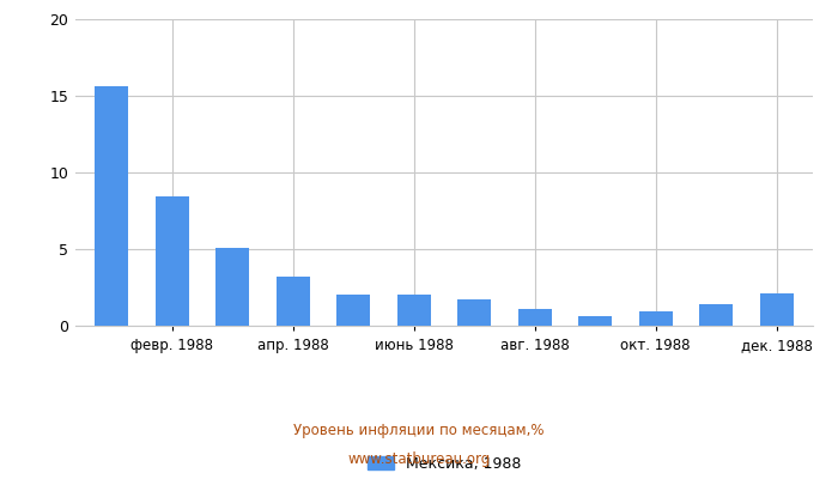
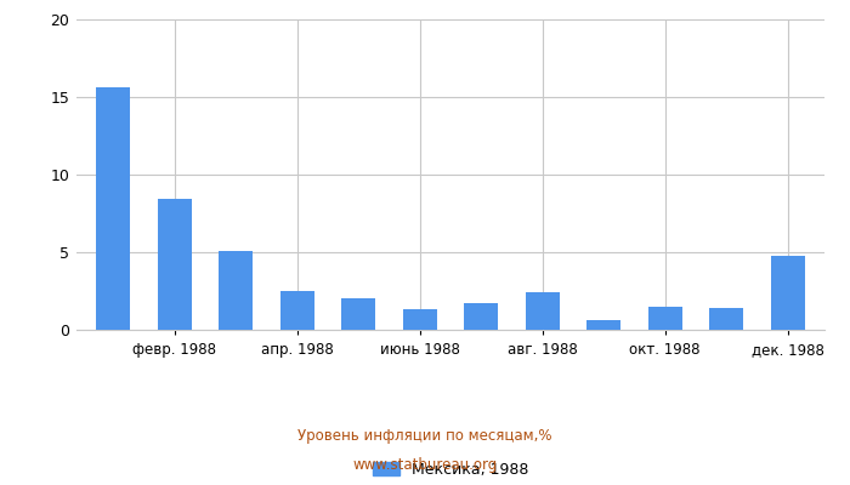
апр. 1988: 3.2 -> 2.5
июнь 1988: 2.0 -> 1.3
авг. 1988: 1.1 -> 2.4
окт. 1988: 0.9 -> 1.5
дек. 1988: 2.1 -> 4.8
